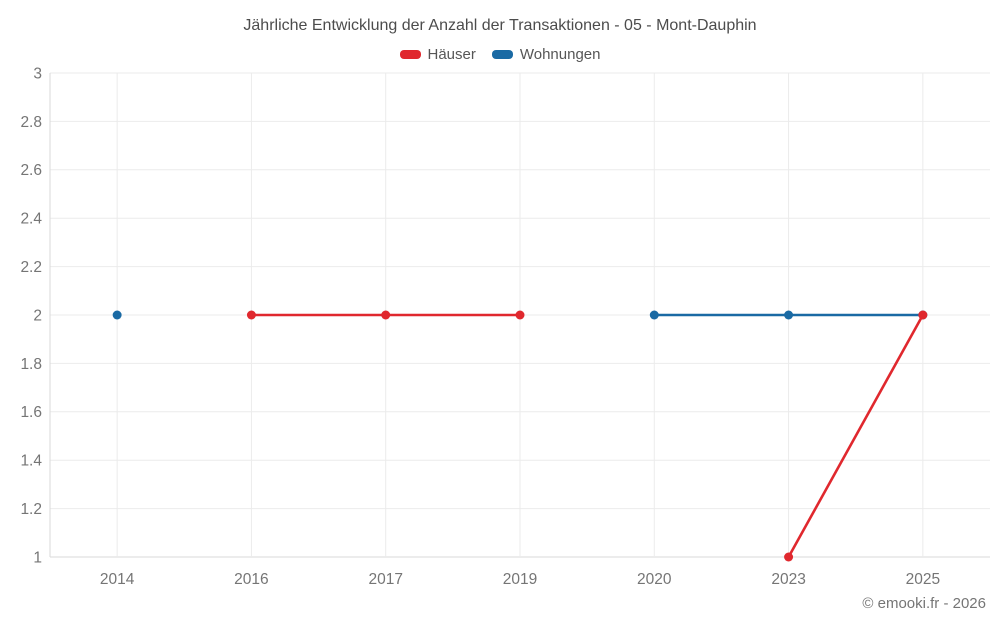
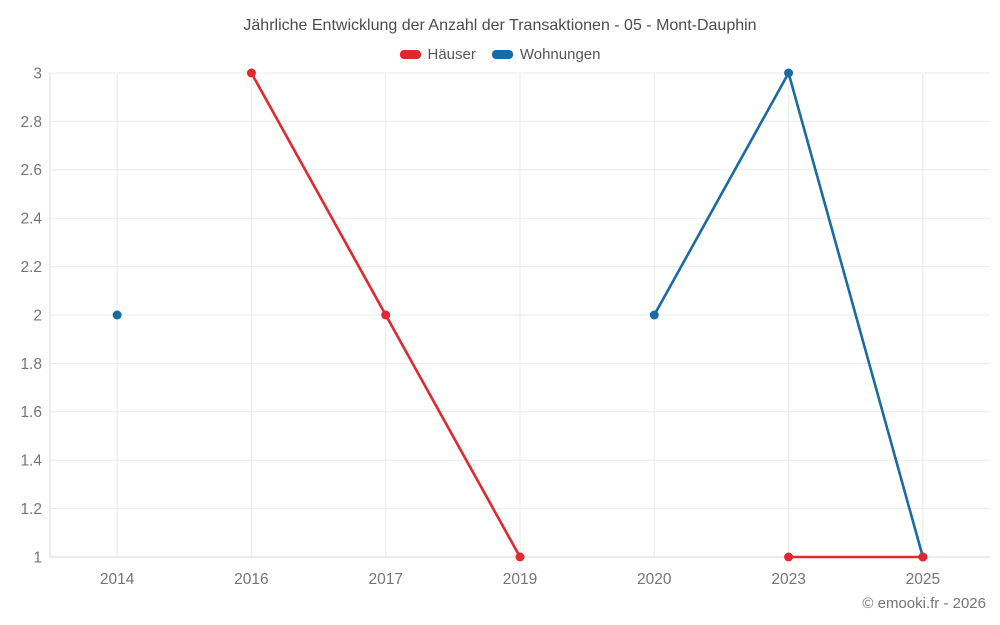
Häuser/2016: 2 -> 3
Häuser/2019: 2 -> 1
Wohnungen/2023: 2 -> 3
Häuser/2025: 2 -> 1
Wohnungen/2025: 2 -> 1
